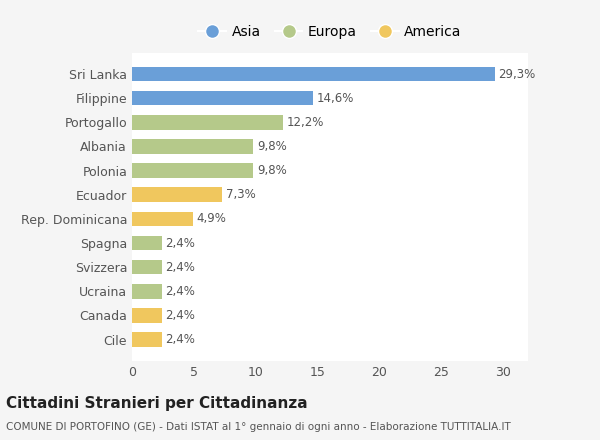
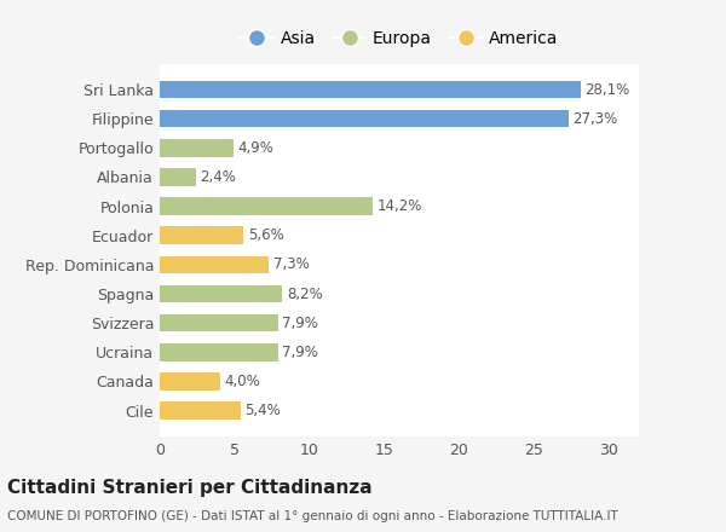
Sri Lanka: 29,3% -> 28,1%
Filippine: 14,6% -> 27,3%
Portogallo: 12,2% -> 4,9%
Albania: 9,8% -> 2,4%
Polonia: 9,8% -> 14,2%
Ecuador: 7,3% -> 5,6%
Rep. Dominicana: 4,9% -> 7,3%
Spagna: 2,4% -> 8,2%
Svizzera: 2,4% -> 7,9%
Ucraina: 2,4% -> 7,9%
Canada: 2,4% -> 4,0%
Cile: 2,4% -> 5,4%
